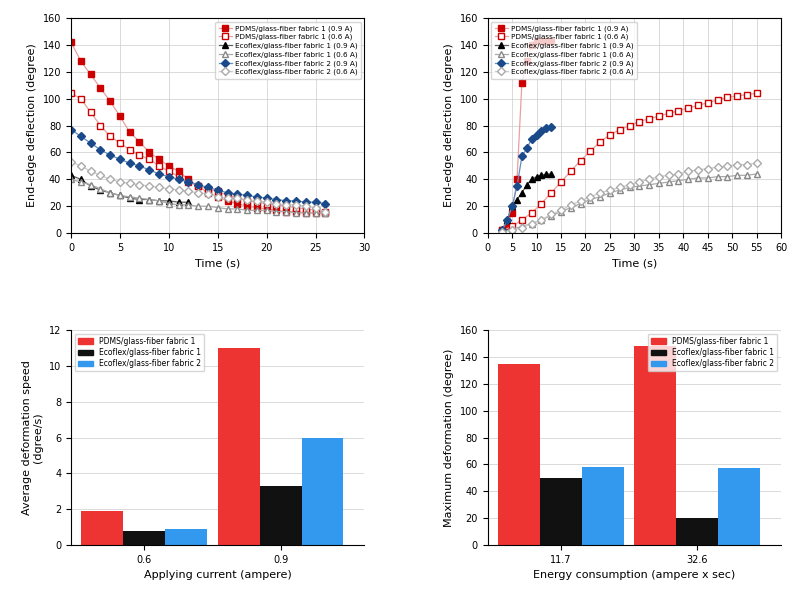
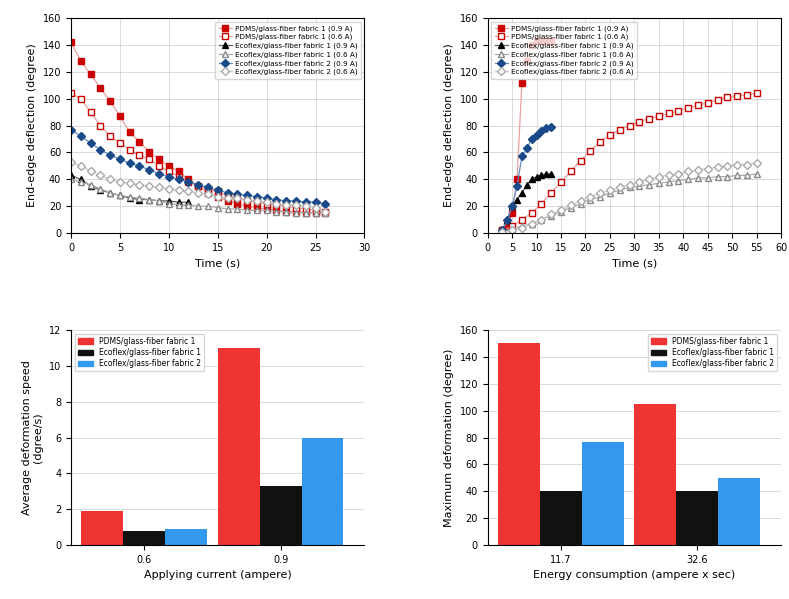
PDMS/glass-fiber fabric 1/11.7: 135 -> 150
Ecoflex/glass-fiber fabric 1/11.7: 50 -> 40
Ecoflex/glass-fiber fabric 2/11.7: 58 -> 77
PDMS/glass-fiber fabric 1/32.6: 148 -> 105
Ecoflex/glass-fiber fabric 1/32.6: 20 -> 40
Ecoflex/glass-fiber fabric 2/32.6: 57 -> 50
